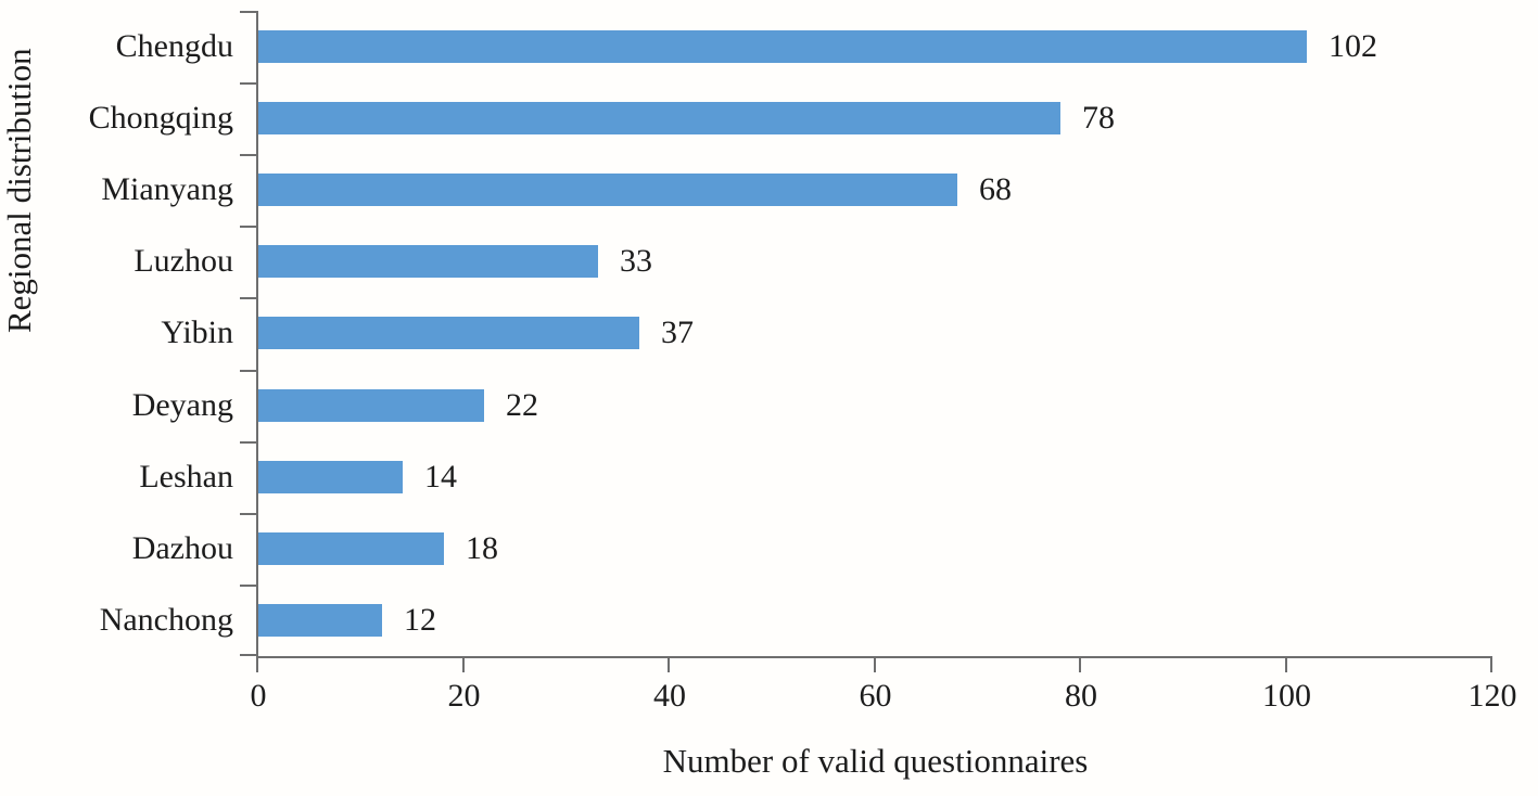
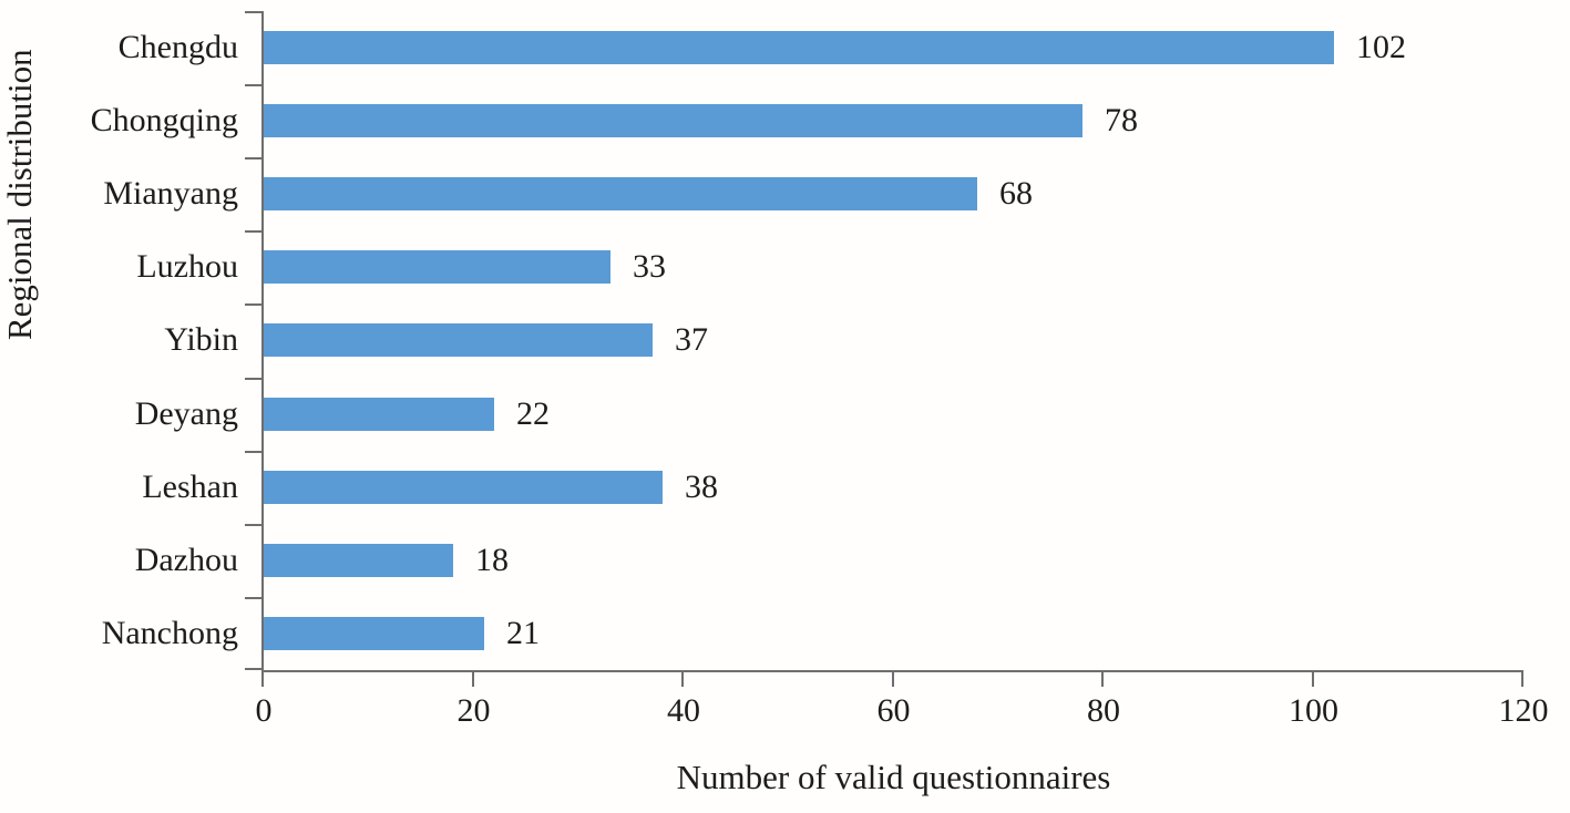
Leshan: 14 -> 38
Nanchong: 12 -> 21
